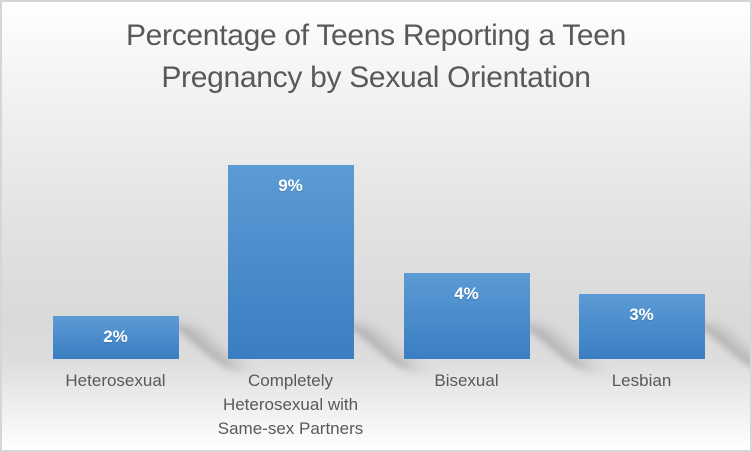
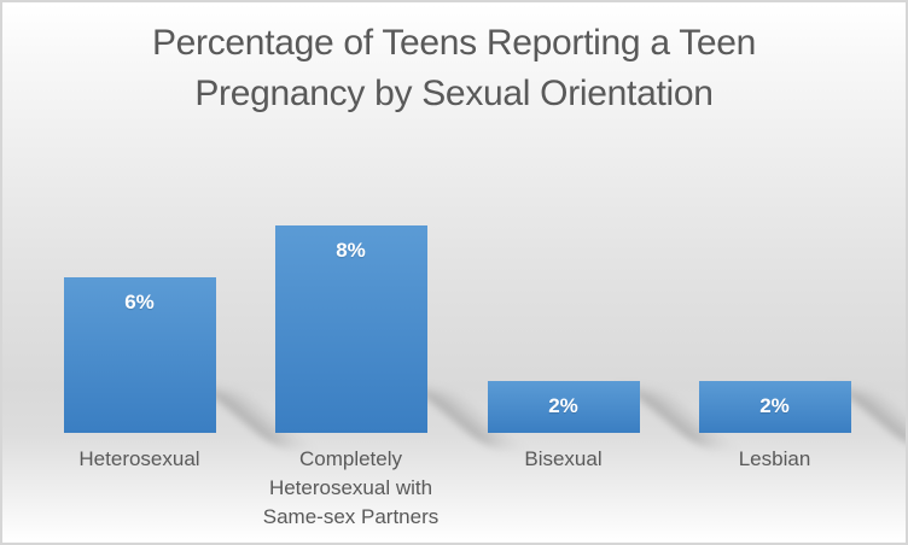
Heterosexual: 2% -> 6%
Completely Heterosexual with Same-sex Partners: 9% -> 8%
Bisexual: 4% -> 2%
Lesbian: 3% -> 2%
